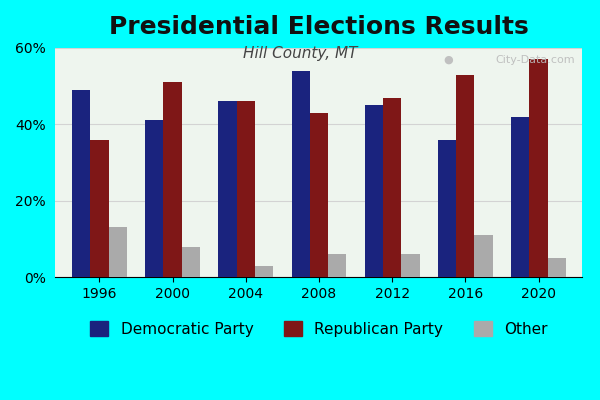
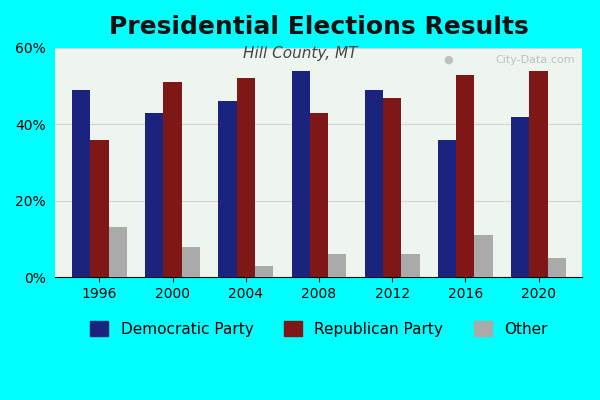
Democratic Party/2000: 41% -> 43%
Republican Party/2004: 46% -> 52%
Democratic Party/2012: 45% -> 49%
Republican Party/2020: 57% -> 54%
